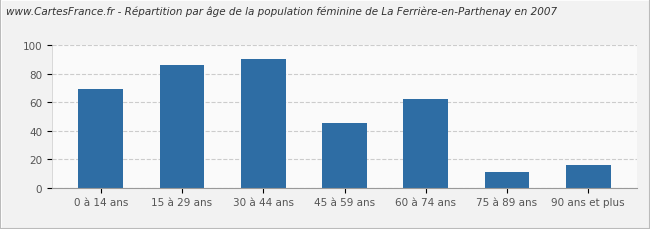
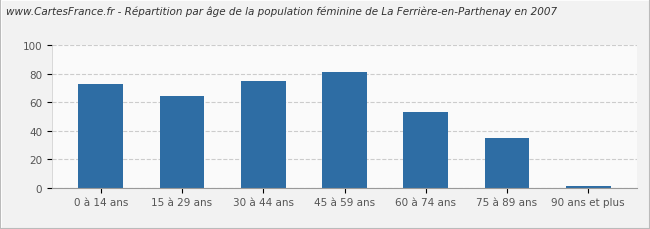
0 à 14 ans: 69 -> 73
15 à 29 ans: 86 -> 64
30 à 44 ans: 90 -> 75
45 à 59 ans: 45 -> 81
60 à 74 ans: 62 -> 53
75 à 89 ans: 11 -> 35
90 ans et plus: 16 -> 1
